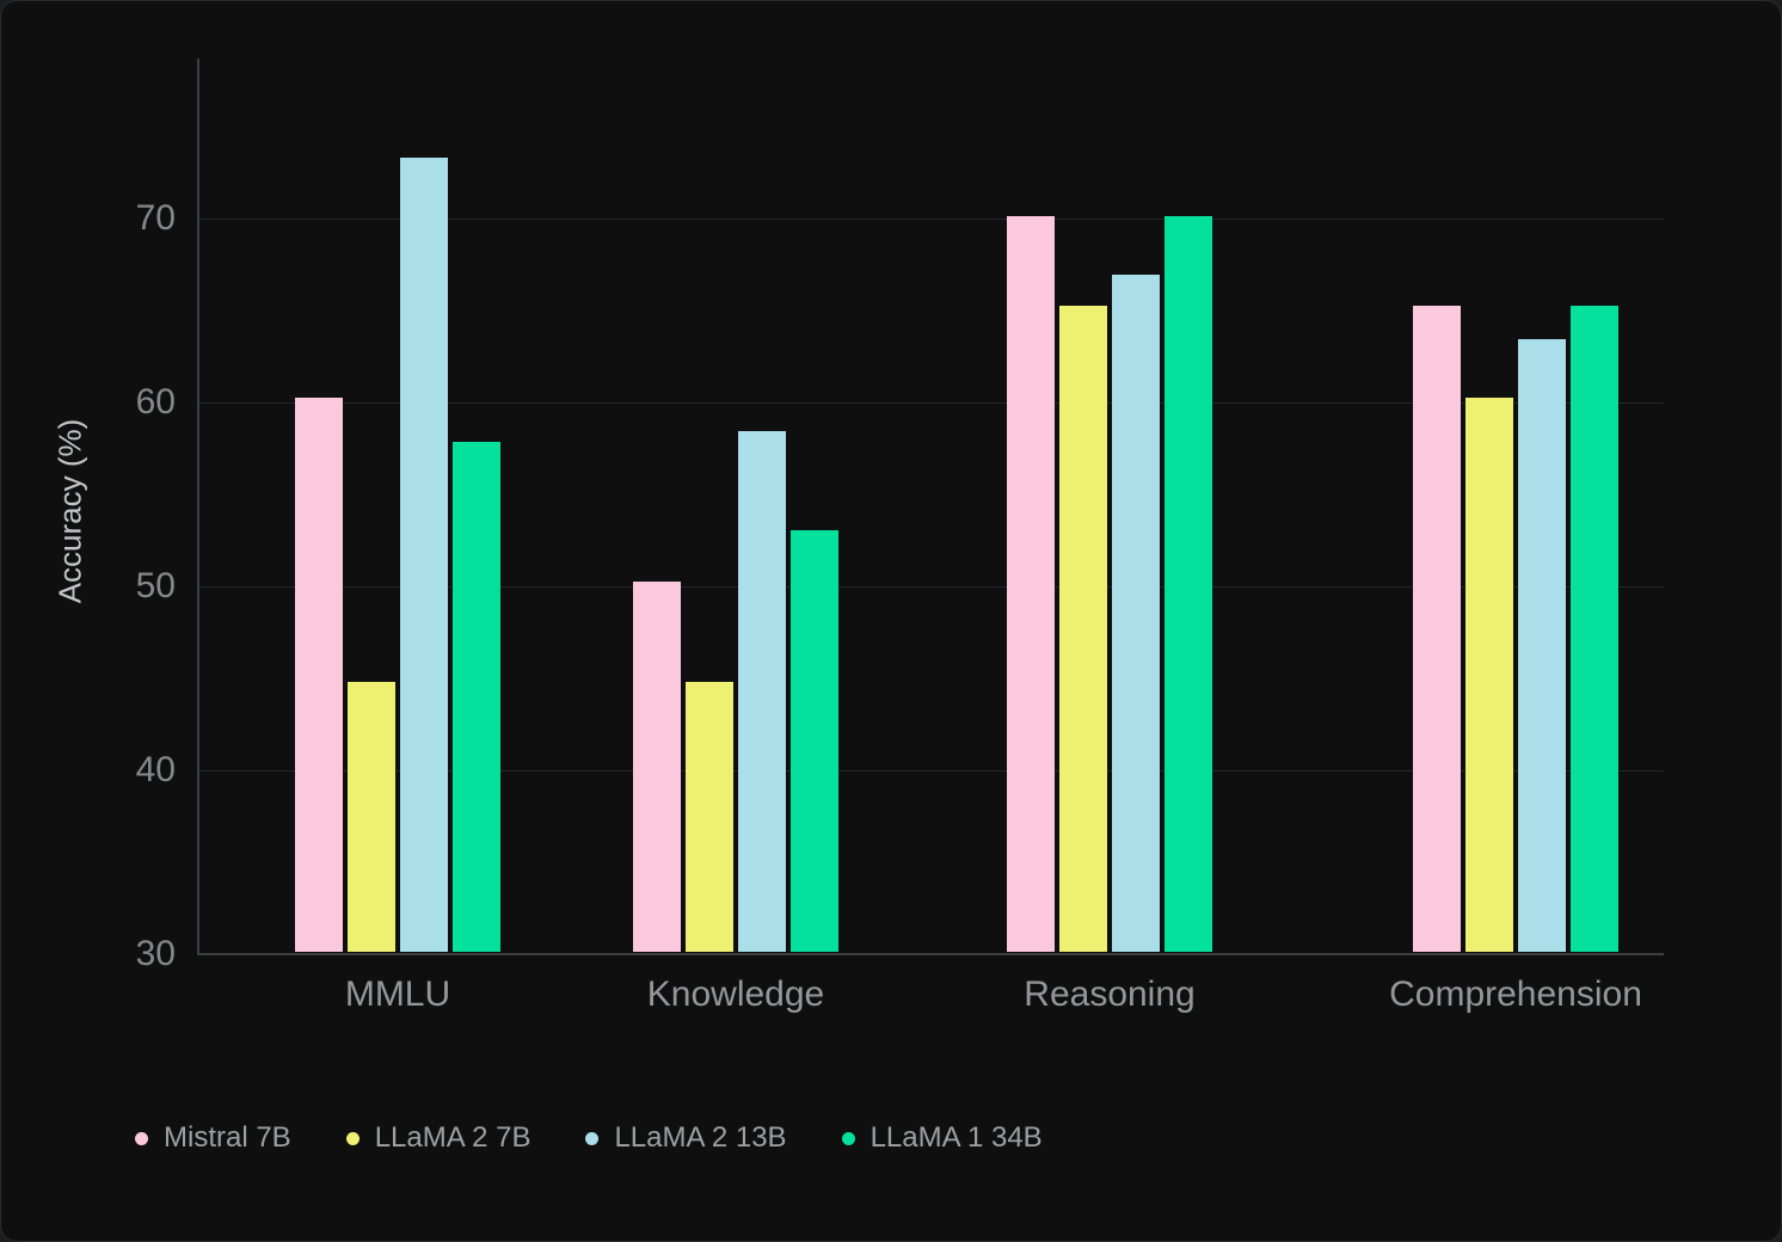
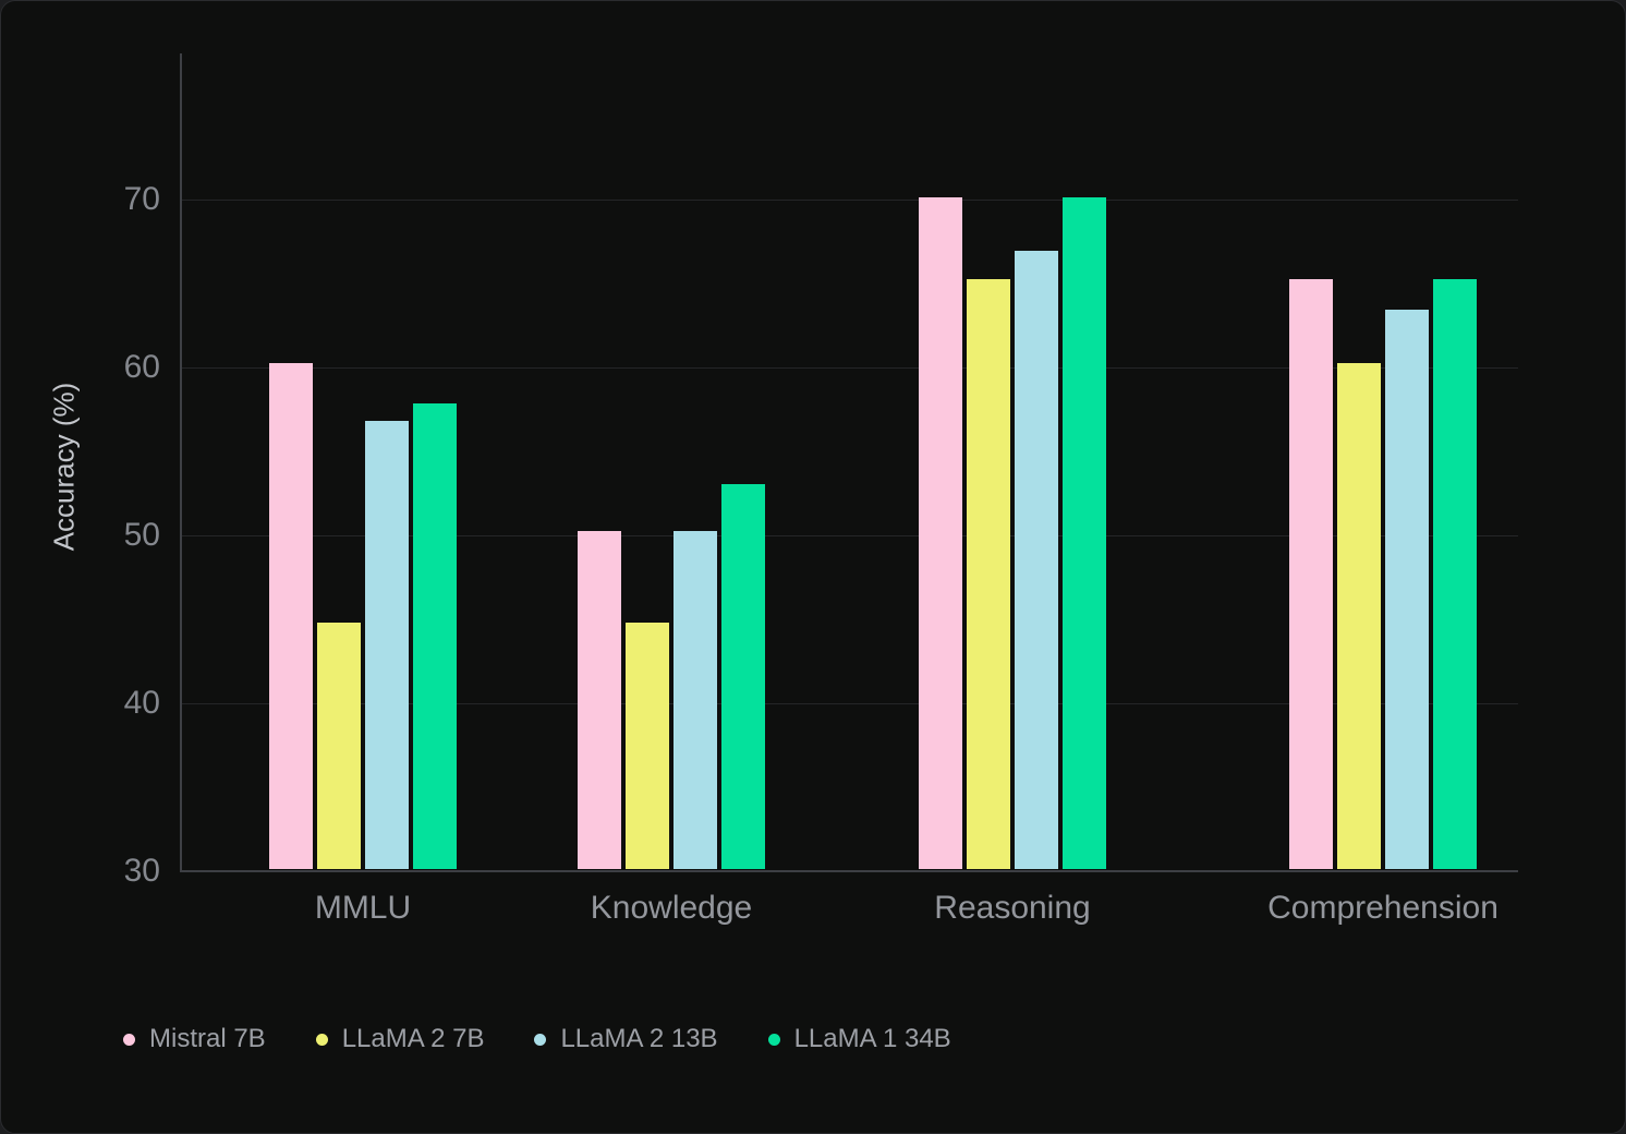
LLaMA 2 13B/MMLU: 73.2 -> 56.7
LLaMA 2 13B/Knowledge: 58.3 -> 50.1
